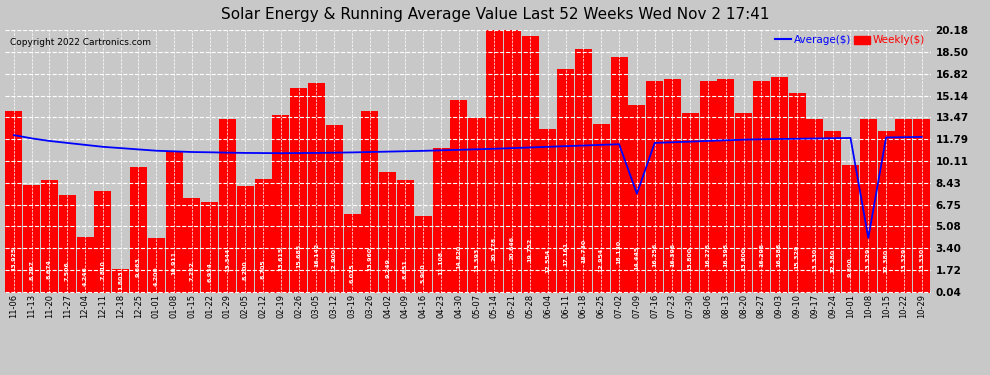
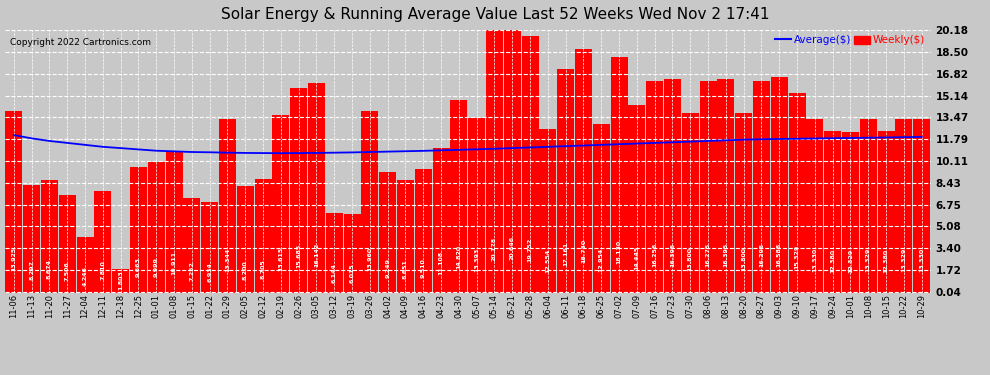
Weekly($)/01-01: 4.2 -> 10.0
Weekly($)/03-12: 12.9 -> 6.1
Weekly($)/04-16: 5.9 -> 9.5
Average($)/07-09: 7.6 -> 11.4
Weekly($)/10-01: 9.8 -> 12.3
Average($)/10-08: 4.2 -> 11.9
